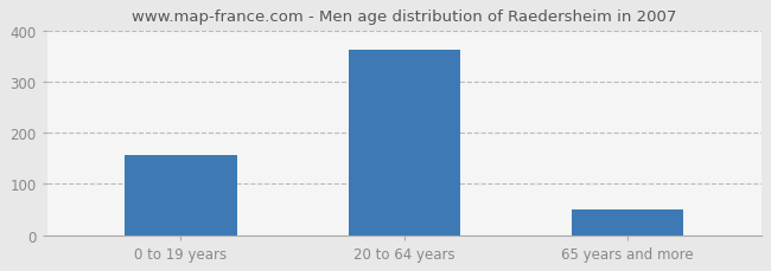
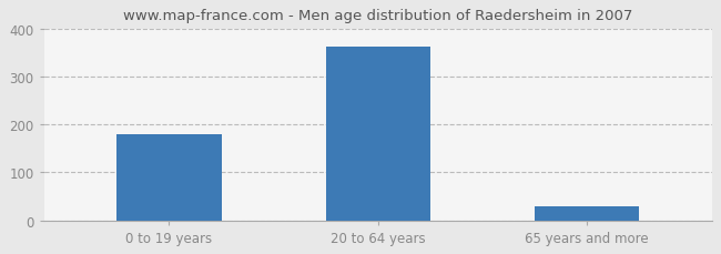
0 to 19 years: 157 -> 180
65 years and more: 50 -> 30
